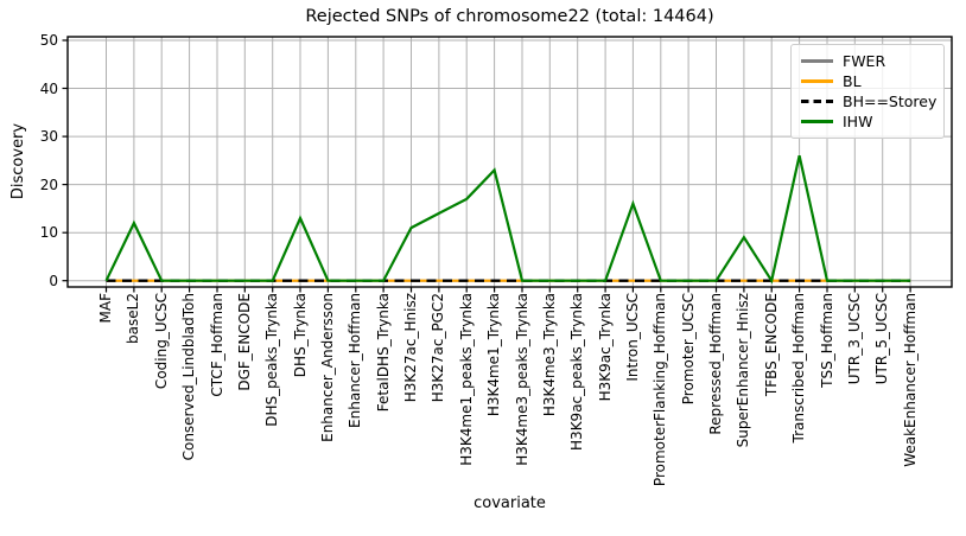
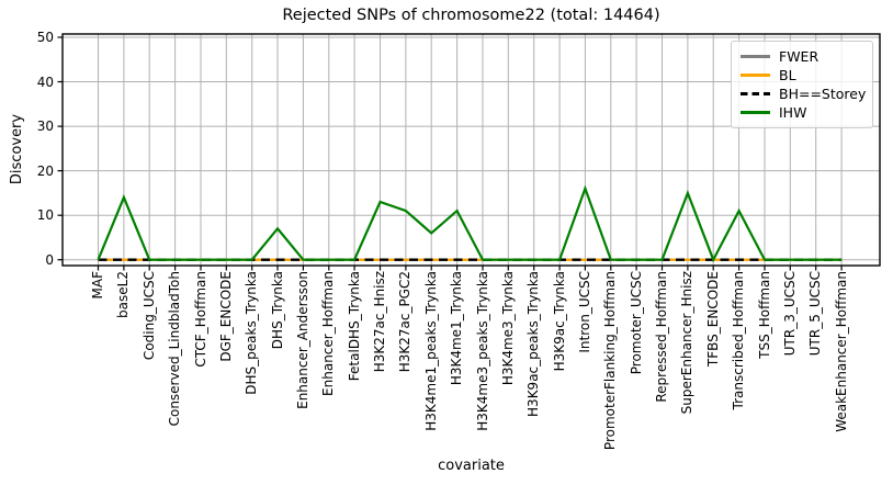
IHW/baseL2: 12 -> 14
IHW/DHS_Trynka: 13 -> 7
IHW/H3K27ac_Hnisz: 11 -> 13
IHW/H3K27ac_PGC2: 14 -> 11
IHW/H3K4me1_peaks_Trynka: 17 -> 6
IHW/H3K4me1_Trynka: 23 -> 11
IHW/SuperEnhancer_Hnisz: 9 -> 15
IHW/Transcribed_Hoffman: 26 -> 11
